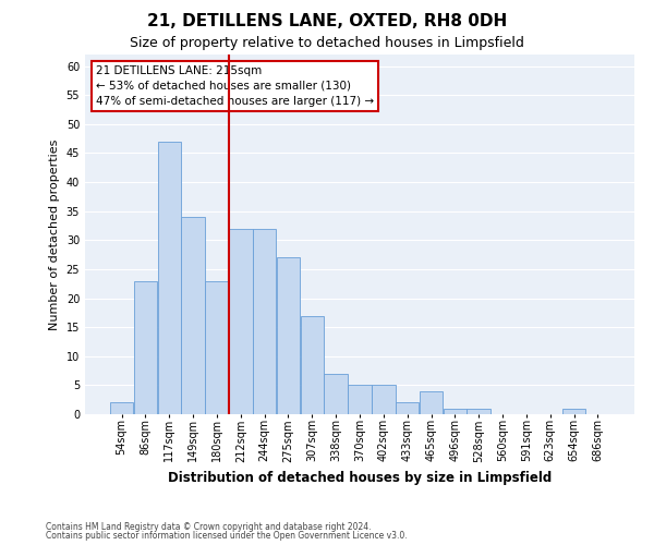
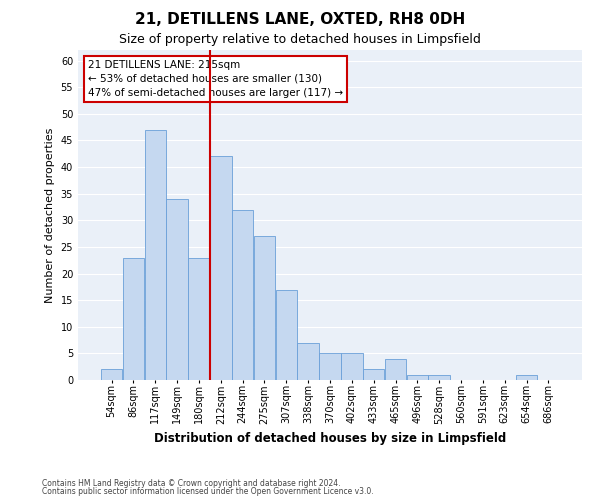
212sqm: 32 -> 42
